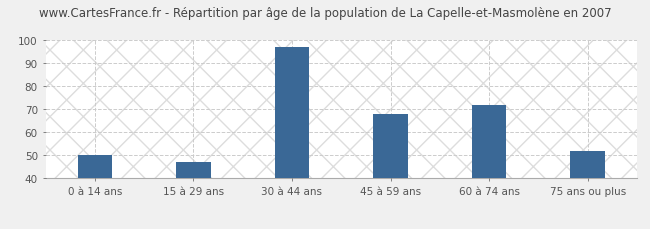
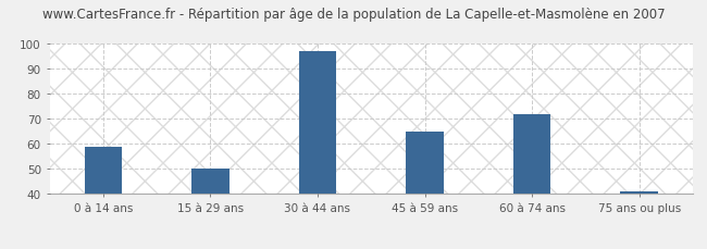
0 à 14 ans: 50 -> 59
15 à 29 ans: 47 -> 50
45 à 59 ans: 68 -> 65
75 ans ou plus: 52 -> 41
